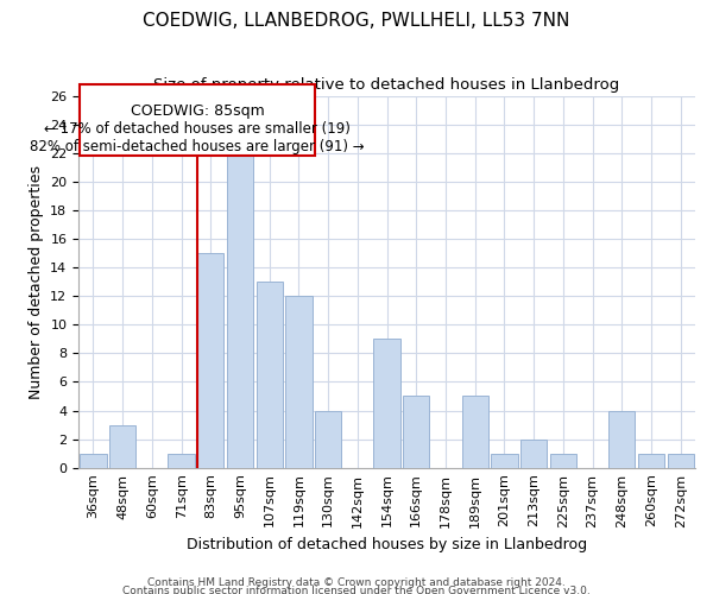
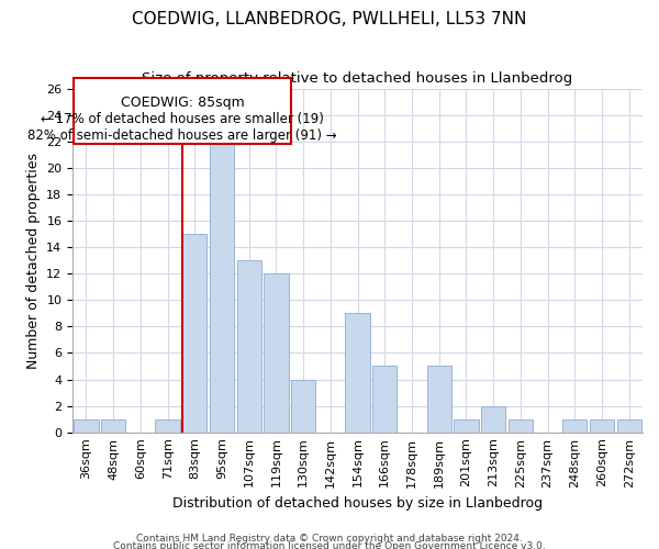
48sqm: 3 -> 1
248sqm: 4 -> 1
